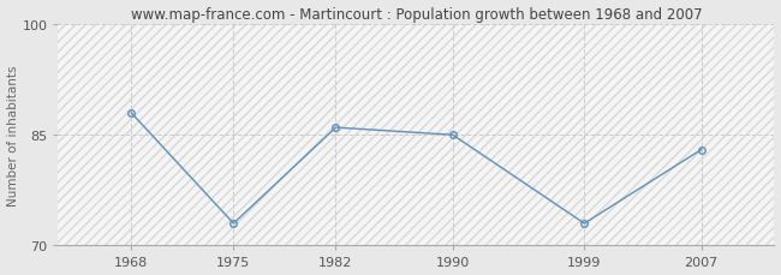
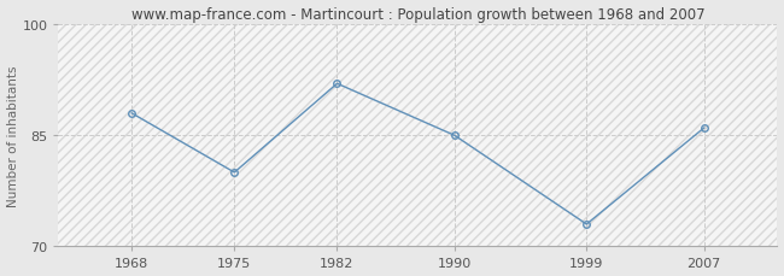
1975: 73 -> 80
1982: 86 -> 92
2007: 83 -> 86
